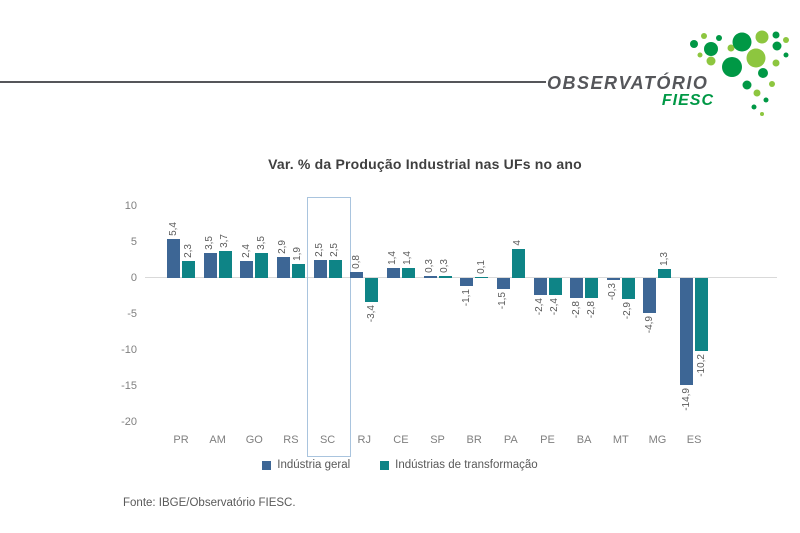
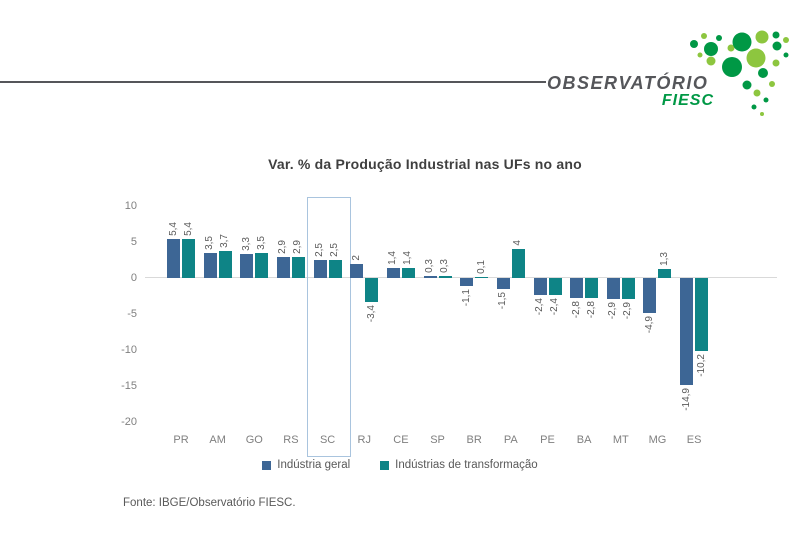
Indústrias de transformação/PR: 2,3 -> 5,4
Indústria geral/GO: 2,4 -> 3,3
Indústrias de transformação/RS: 1,9 -> 2,9
Indústria geral/RJ: 0,8 -> 2
Indústria geral/MT: -0,3 -> -2,9
